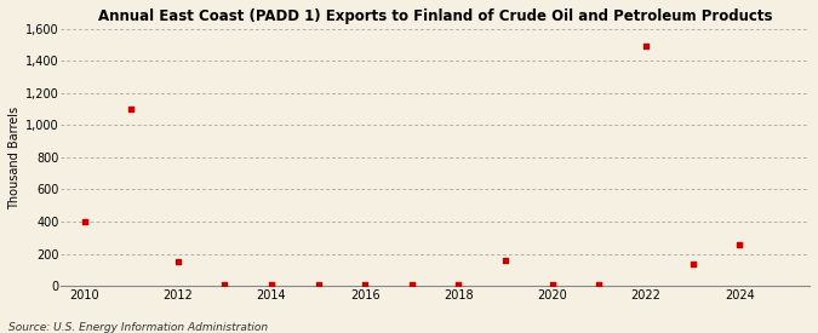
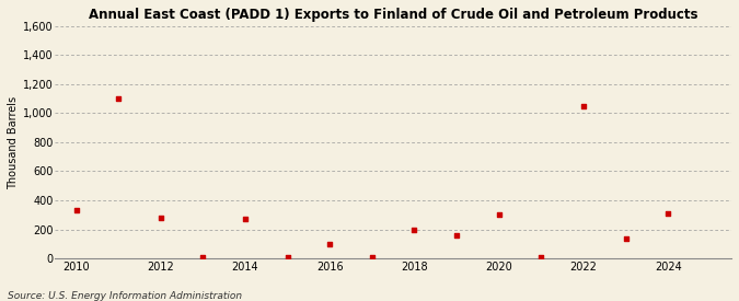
2010: 400 -> 330
2012: 150 -> 280
2014: 0 -> 270
2016: 0 -> 100
2018: 0 -> 200
2020: 0 -> 300
2022: 1,490 -> 1,050
2024: 260 -> 310
